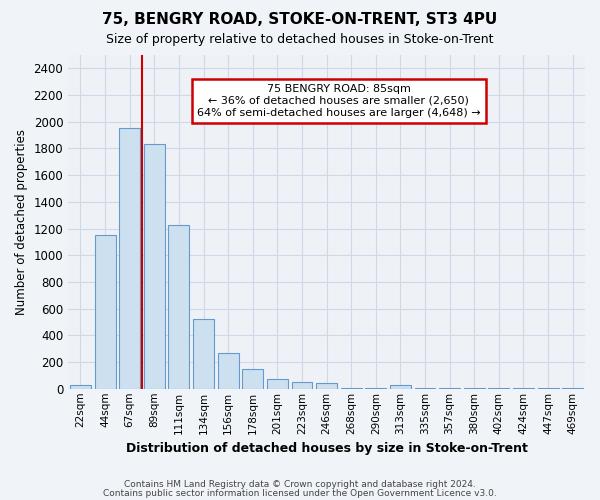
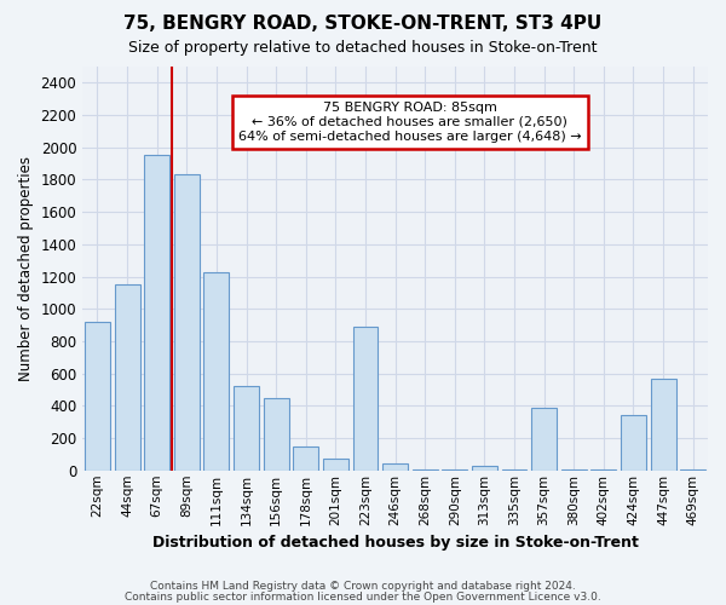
22sqm: 20 -> 920
156sqm: 260 -> 450
223sqm: 50 -> 890
357sqm: 0 -> 390
424sqm: 0 -> 340
447sqm: 0 -> 570
